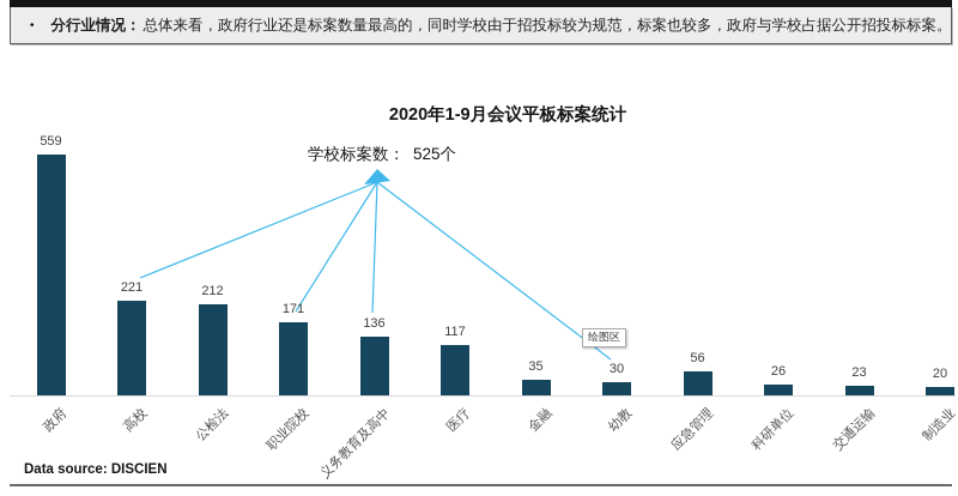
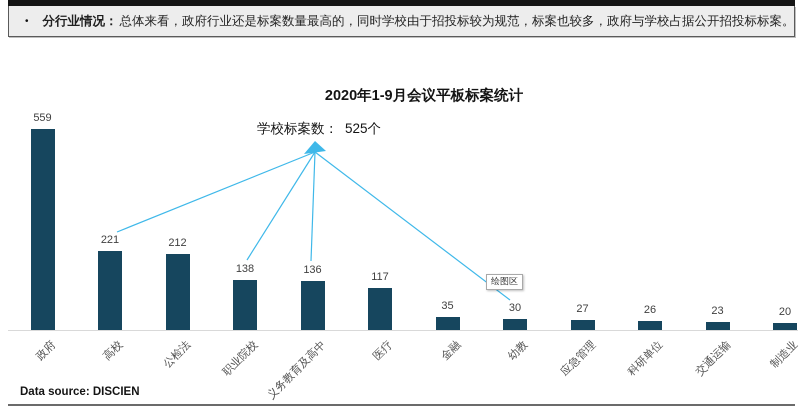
职业院校: 171 -> 138
应急管理: 56 -> 27
